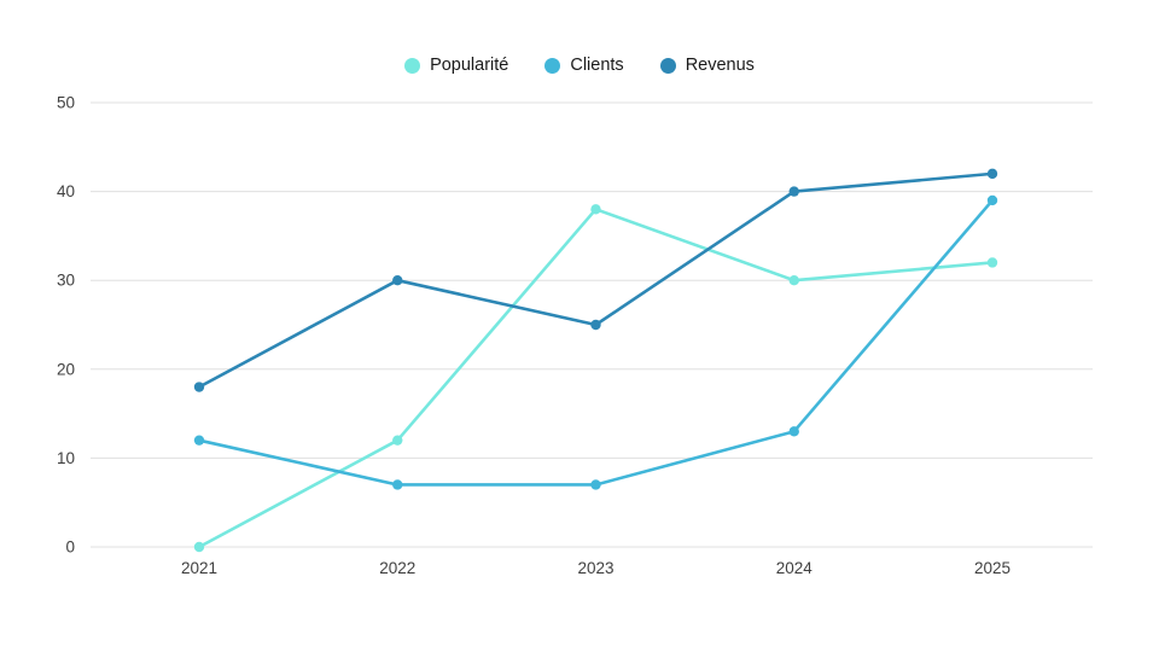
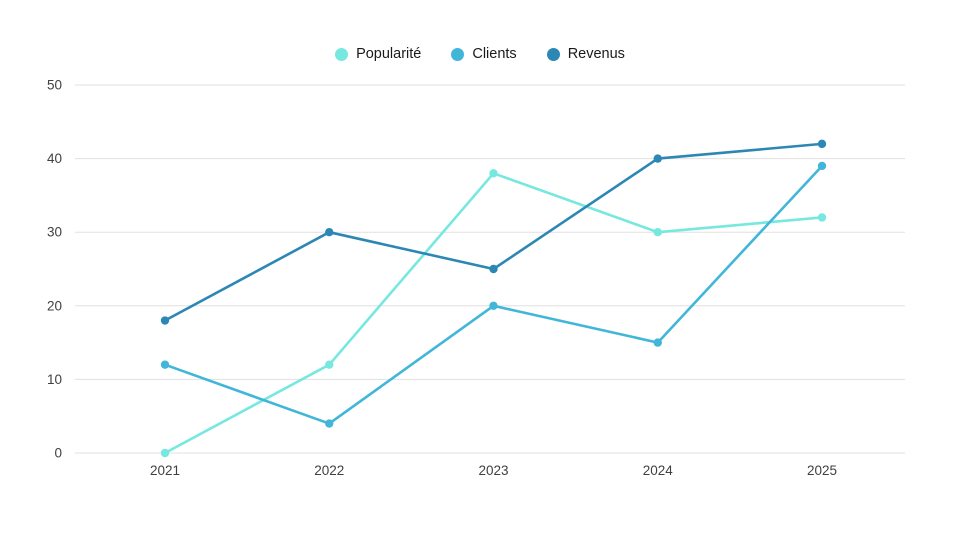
Clients/2022: 7 -> 4
Clients/2023: 7 -> 20
Clients/2024: 13 -> 15
